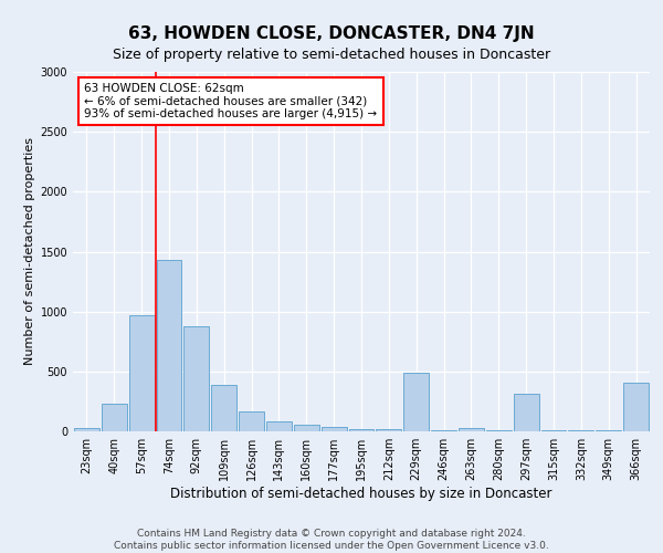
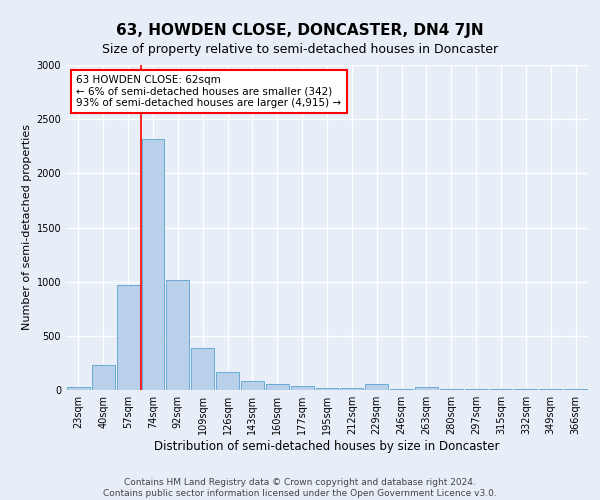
74sqm: 1430 -> 2320
92sqm: 880 -> 1020
229sqm: 490 -> 60
297sqm: 310 -> 0
366sqm: 410 -> 0
